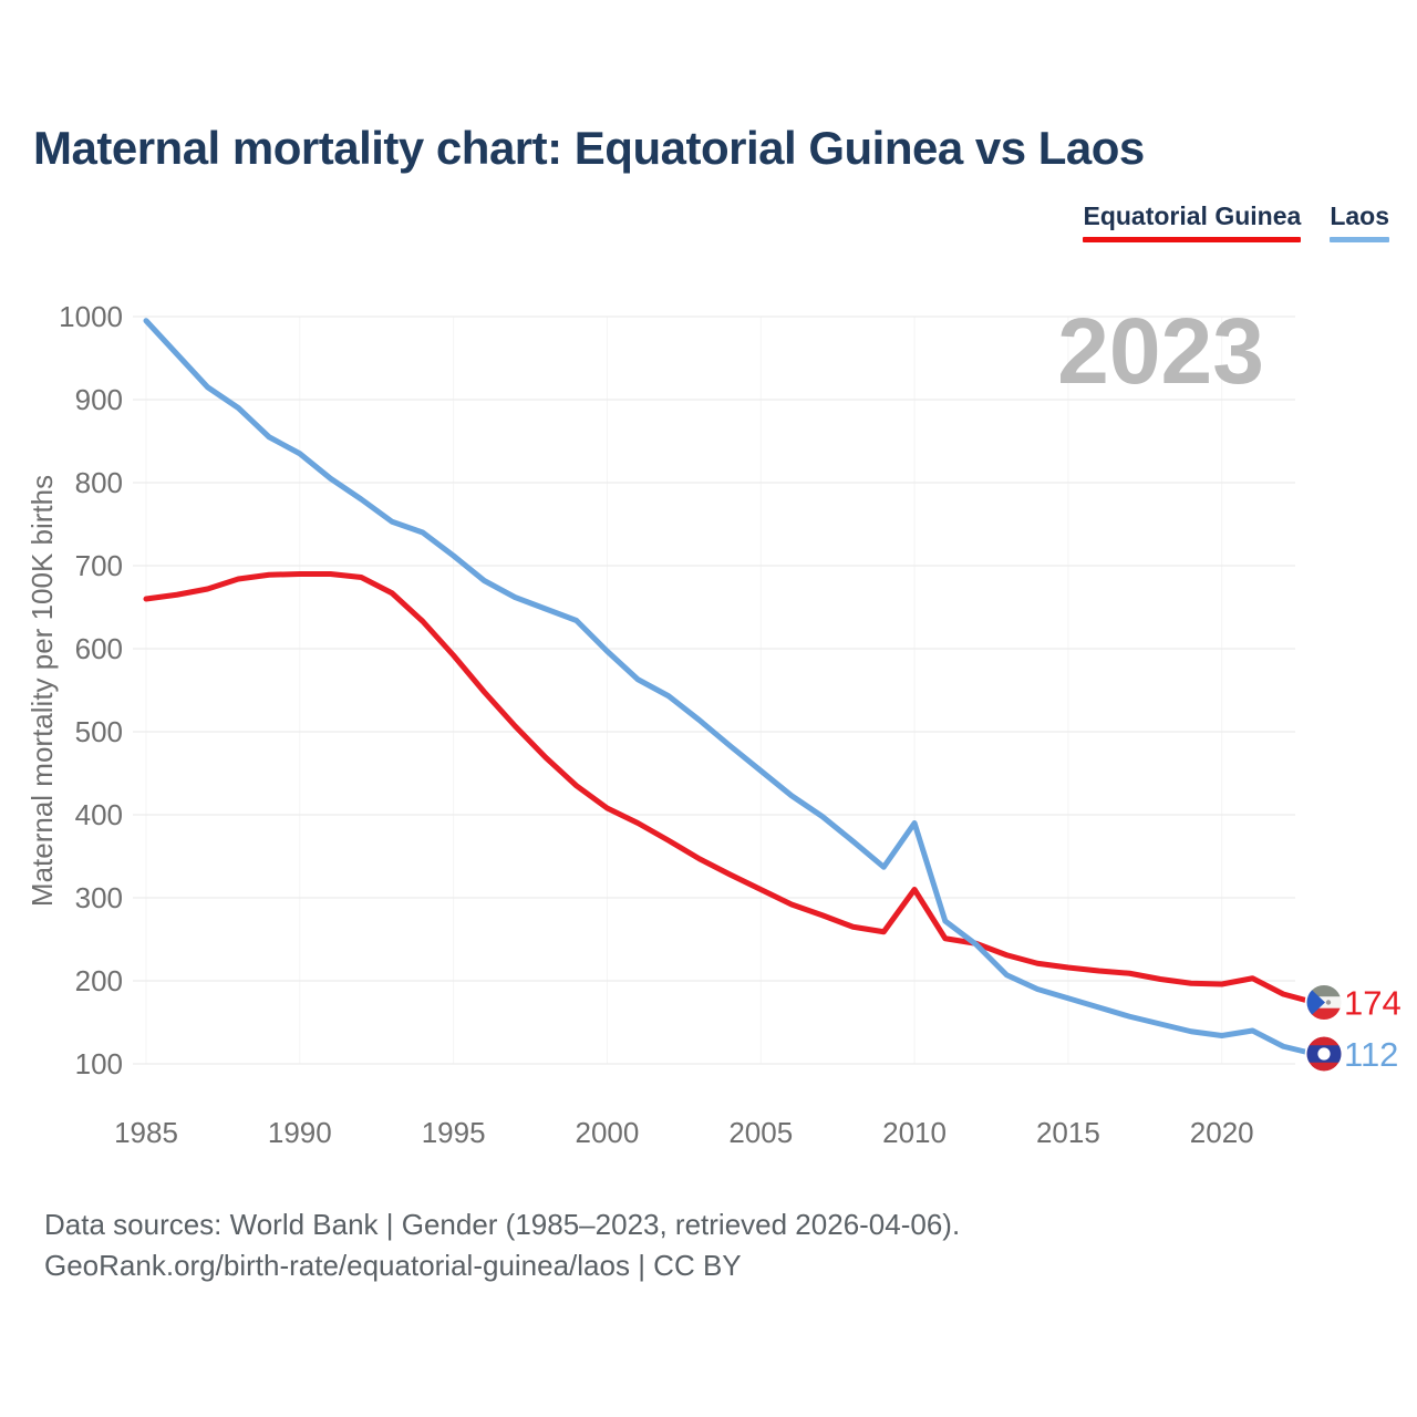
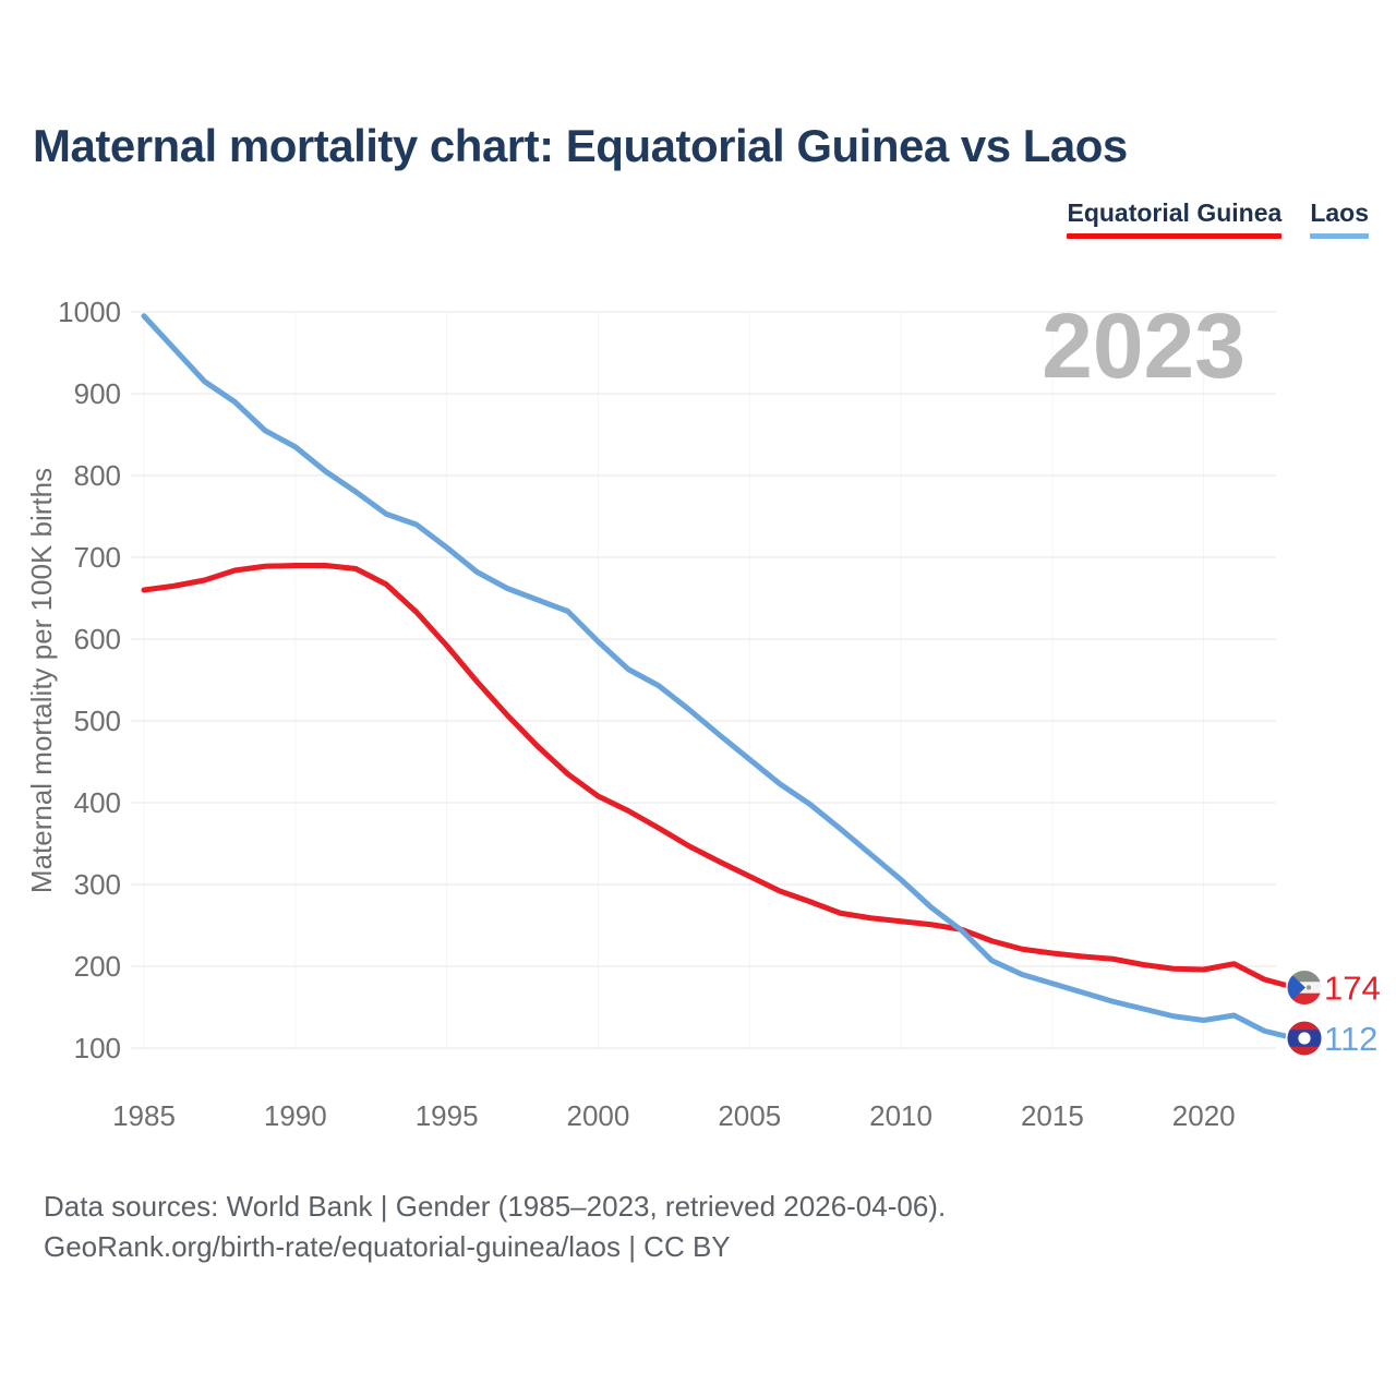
Equatorial Guinea/2010: 310 -> 260
Laos/2010: 390 -> 310
